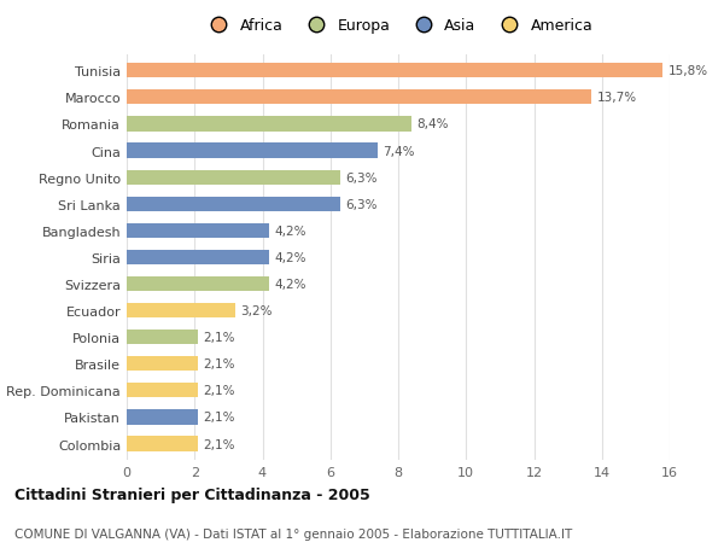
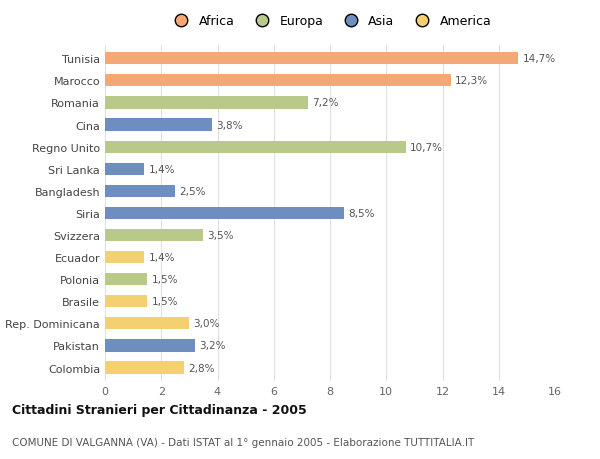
Tunisia: 15,8% -> 14,7%
Marocco: 13,7% -> 12,3%
Romania: 8,4% -> 7,2%
Cina: 7,4% -> 3,8%
Regno Unito: 6,3% -> 10,7%
Sri Lanka: 6,3% -> 1,4%
Bangladesh: 4,2% -> 2,5%
Siria: 4,2% -> 8,5%
Svizzera: 4,2% -> 3,5%
Ecuador: 3,2% -> 1,4%
Polonia: 2,1% -> 1,5%
Brasile: 2,1% -> 1,5%
Rep. Dominicana: 2,1% -> 3,0%
Pakistan: 2,1% -> 3,2%
Colombia: 2,1% -> 2,8%
